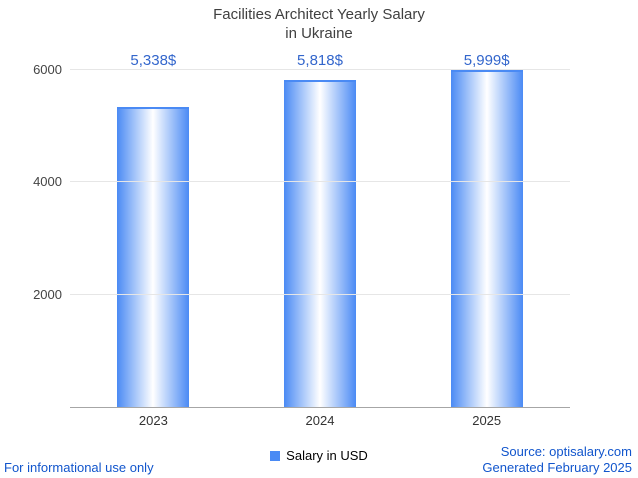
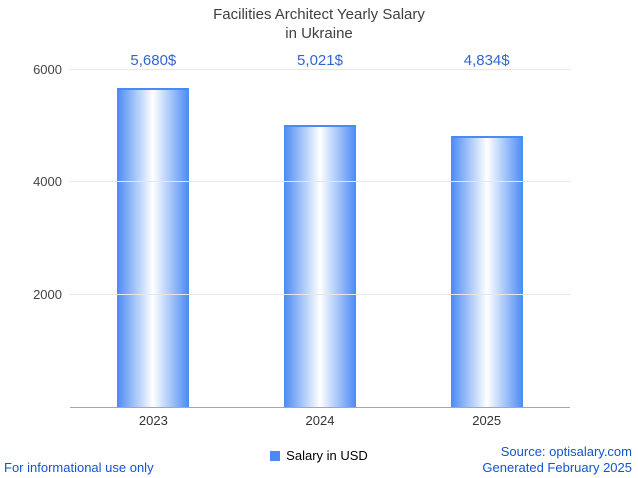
2023: 5,338 -> 5,680
2024: 5,818 -> 5,021
2025: 5,999 -> 4,834
